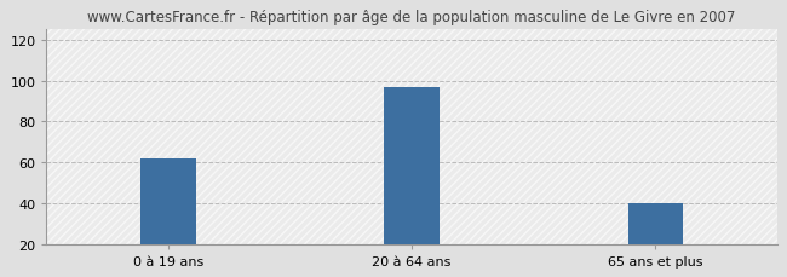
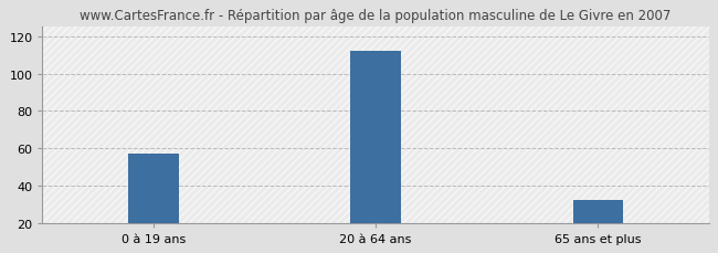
0 à 19 ans: 62 -> 57
20 à 64 ans: 97 -> 112
65 ans et plus: 40 -> 32
